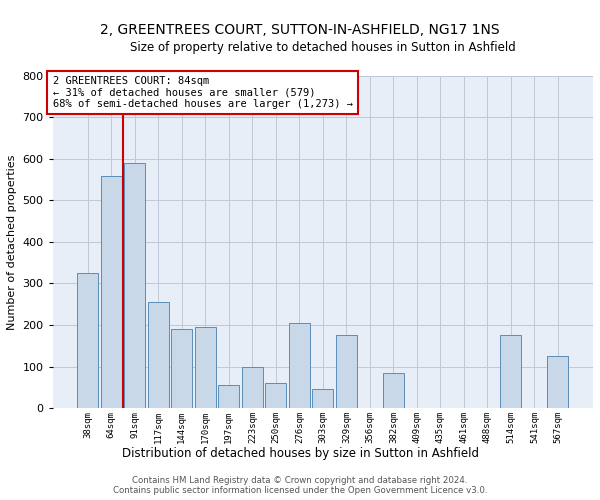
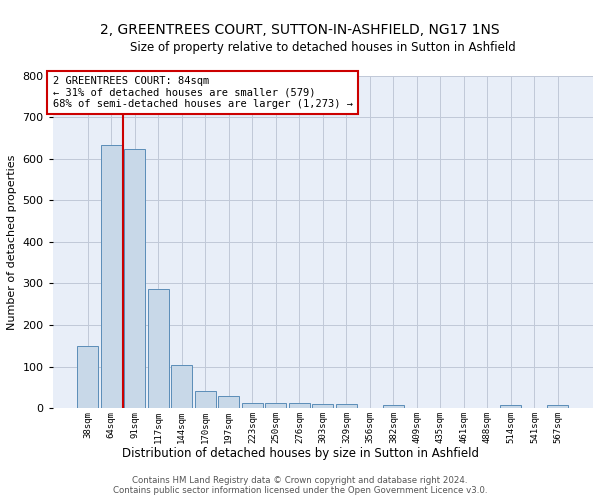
38sqm: 325 -> 150
64sqm: 560 -> 633
91sqm: 590 -> 625
117sqm: 255 -> 287
144sqm: 190 -> 103
170sqm: 195 -> 42
197sqm: 55 -> 29
223sqm: 100 -> 11
250sqm: 60 -> 12
276sqm: 205 -> 11
303sqm: 45 -> 10
329sqm: 175 -> 10
382sqm: 85 -> 8
514sqm: 175 -> 8
567sqm: 125 -> 8
